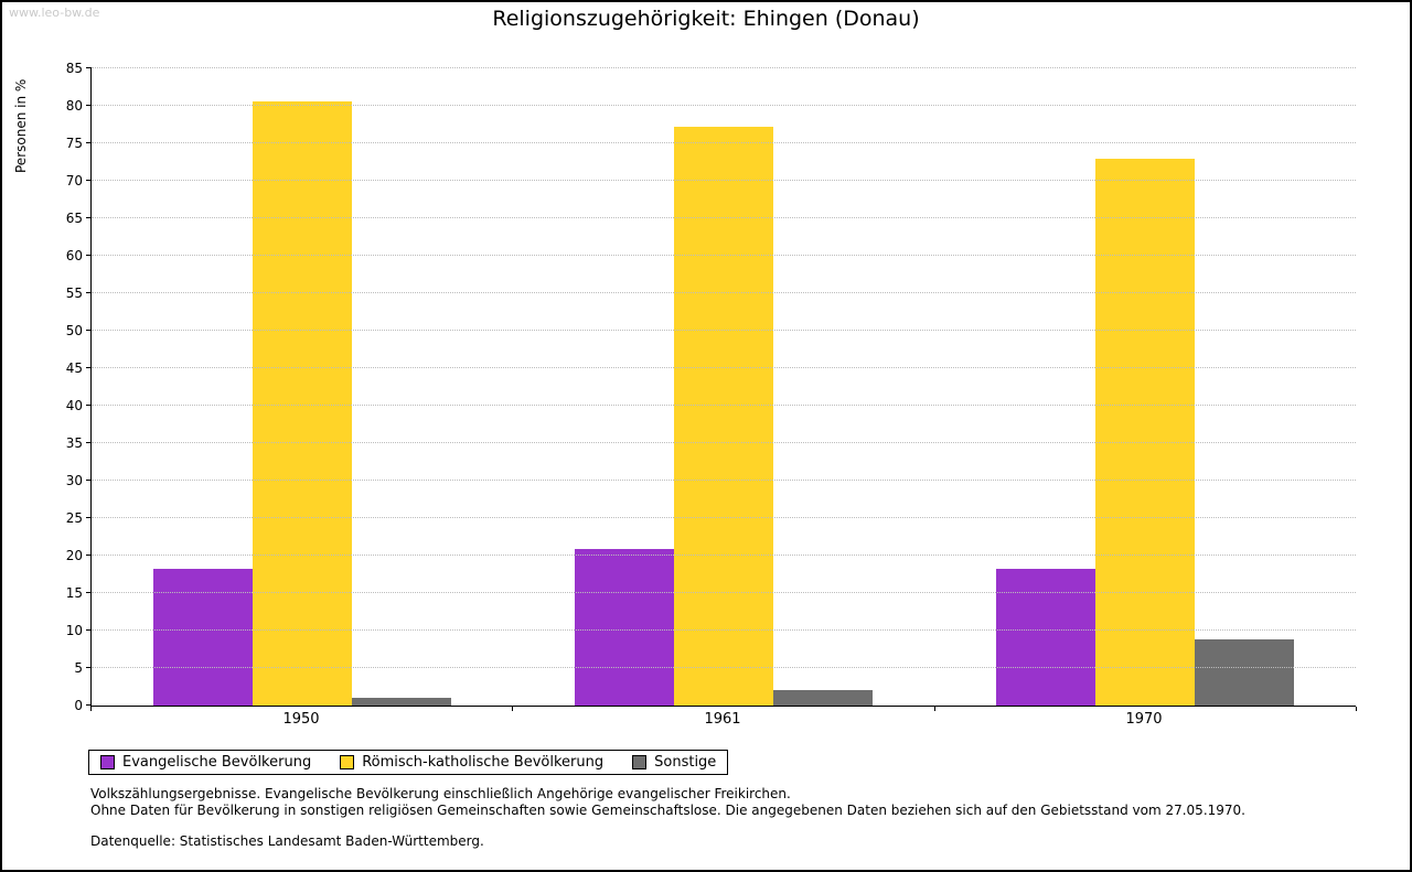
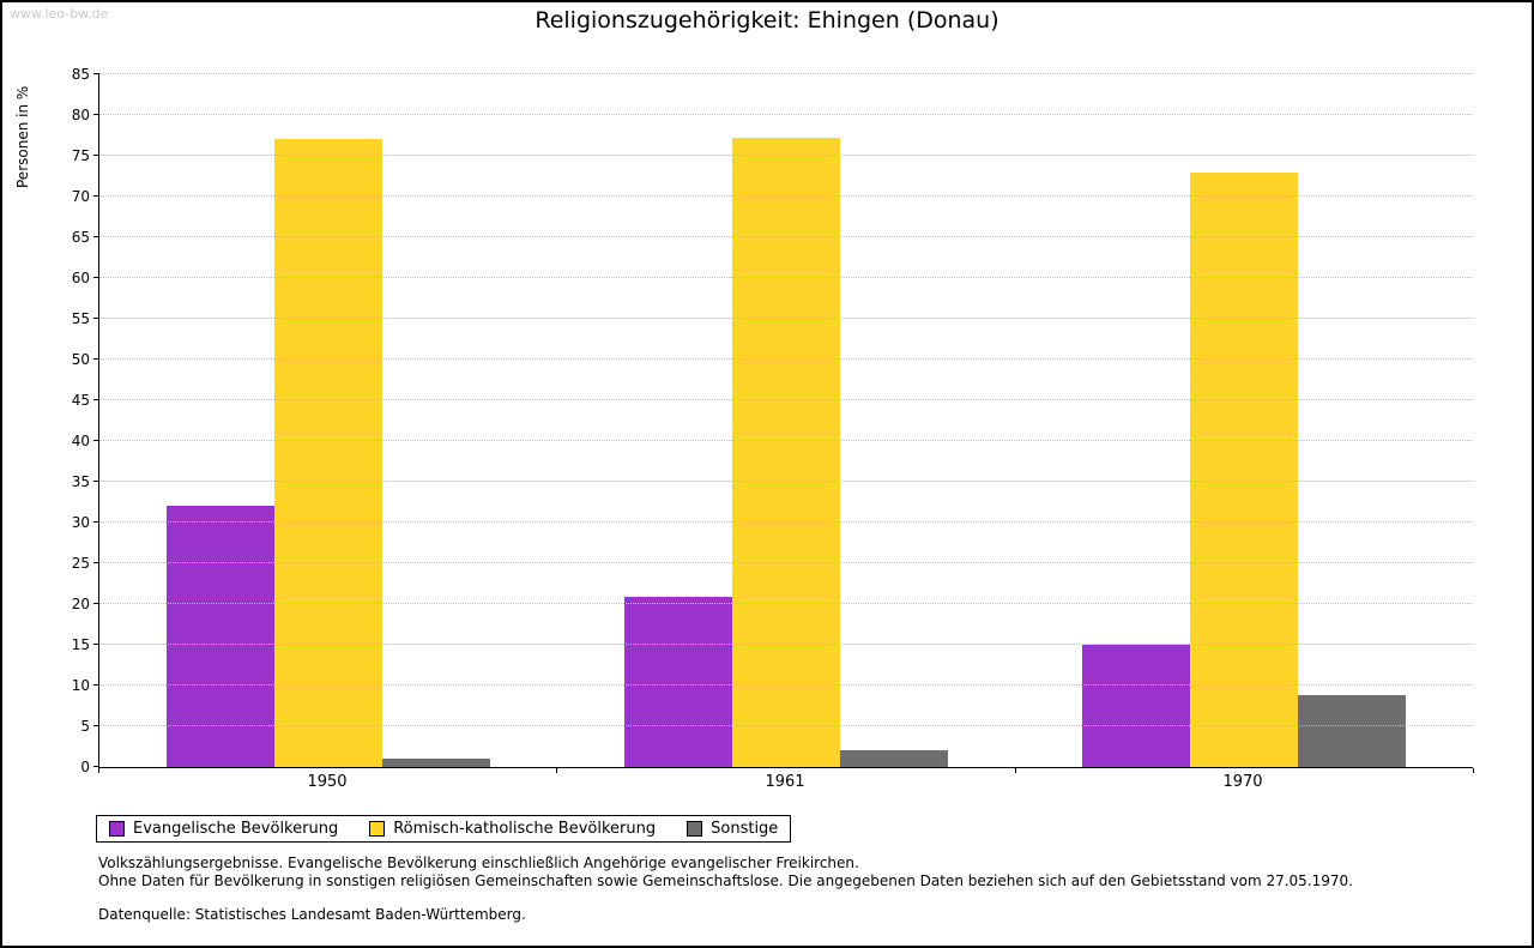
Evangelische Bevölkerung/1950: 18 -> 32
Römisch-katholische Bevölkerung/1950: 81 -> 77
Evangelische Bevölkerung/1970: 18 -> 15
